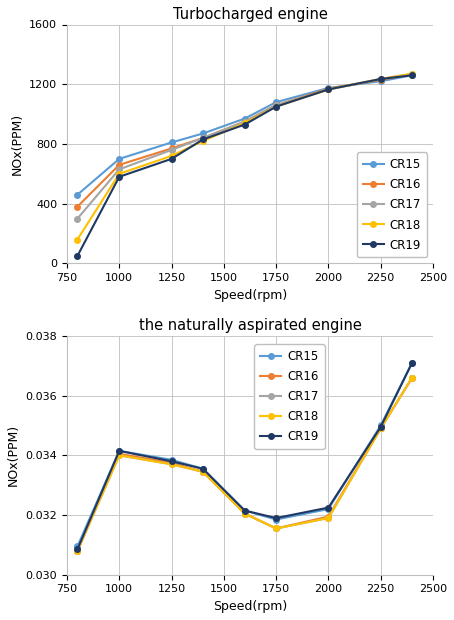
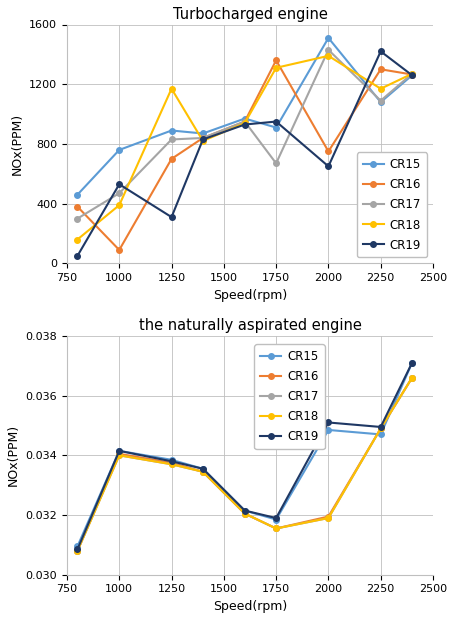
Turbocharged engine/CR15/1000: 700 -> 760
Turbocharged engine/CR16/1000: 660 -> 90
Turbocharged engine/CR17/1000: 630 -> 470
Turbocharged engine/CR18/1000: 600 -> 390
Turbocharged engine/CR19/1000: 580 -> 530
Turbocharged engine/CR15/1250: 810 -> 890
Turbocharged engine/CR16/1250: 770 -> 700
Turbocharged engine/CR17/1250: 760 -> 830
Turbocharged engine/CR18/1250: 720 -> 1170
Turbocharged engine/CR19/1250: 700 -> 310
Turbocharged engine/CR15/1750: 1080 -> 910
Turbocharged engine/CR16/1750: 1060 -> 1360
Turbocharged engine/CR17/1750: 1060 -> 670
Turbocharged engine/CR18/1750: 1050 -> 1310
Turbocharged engine/CR19/1750: 1050 -> 950
Turbocharged engine/CR15/2000: 1180 -> 1510
Turbocharged engine/CR16/2000: 1170 -> 750
Turbocharged engine/CR17/2000: 1160 -> 1430
Turbocharged engine/CR18/2000: 1160 -> 1390
Turbocharged engine/CR19/2000: 1160 -> 650
Turbocharged engine/CR15/2250: 1220 -> 1080
Turbocharged engine/CR16/2250: 1230 -> 1300
Turbocharged engine/CR17/2250: 1240 -> 1090
Turbocharged engine/CR18/2250: 1240 -> 1170
Turbocharged engine/CR19/2250: 1240 -> 1420
the naturally aspirated engine/CR15/2000: 0.03220 -> 0.03485
the naturally aspirated engine/CR19/2000: 0.03225 -> 0.03510
the naturally aspirated engine/CR15/2250: 0.03500 -> 0.03470
